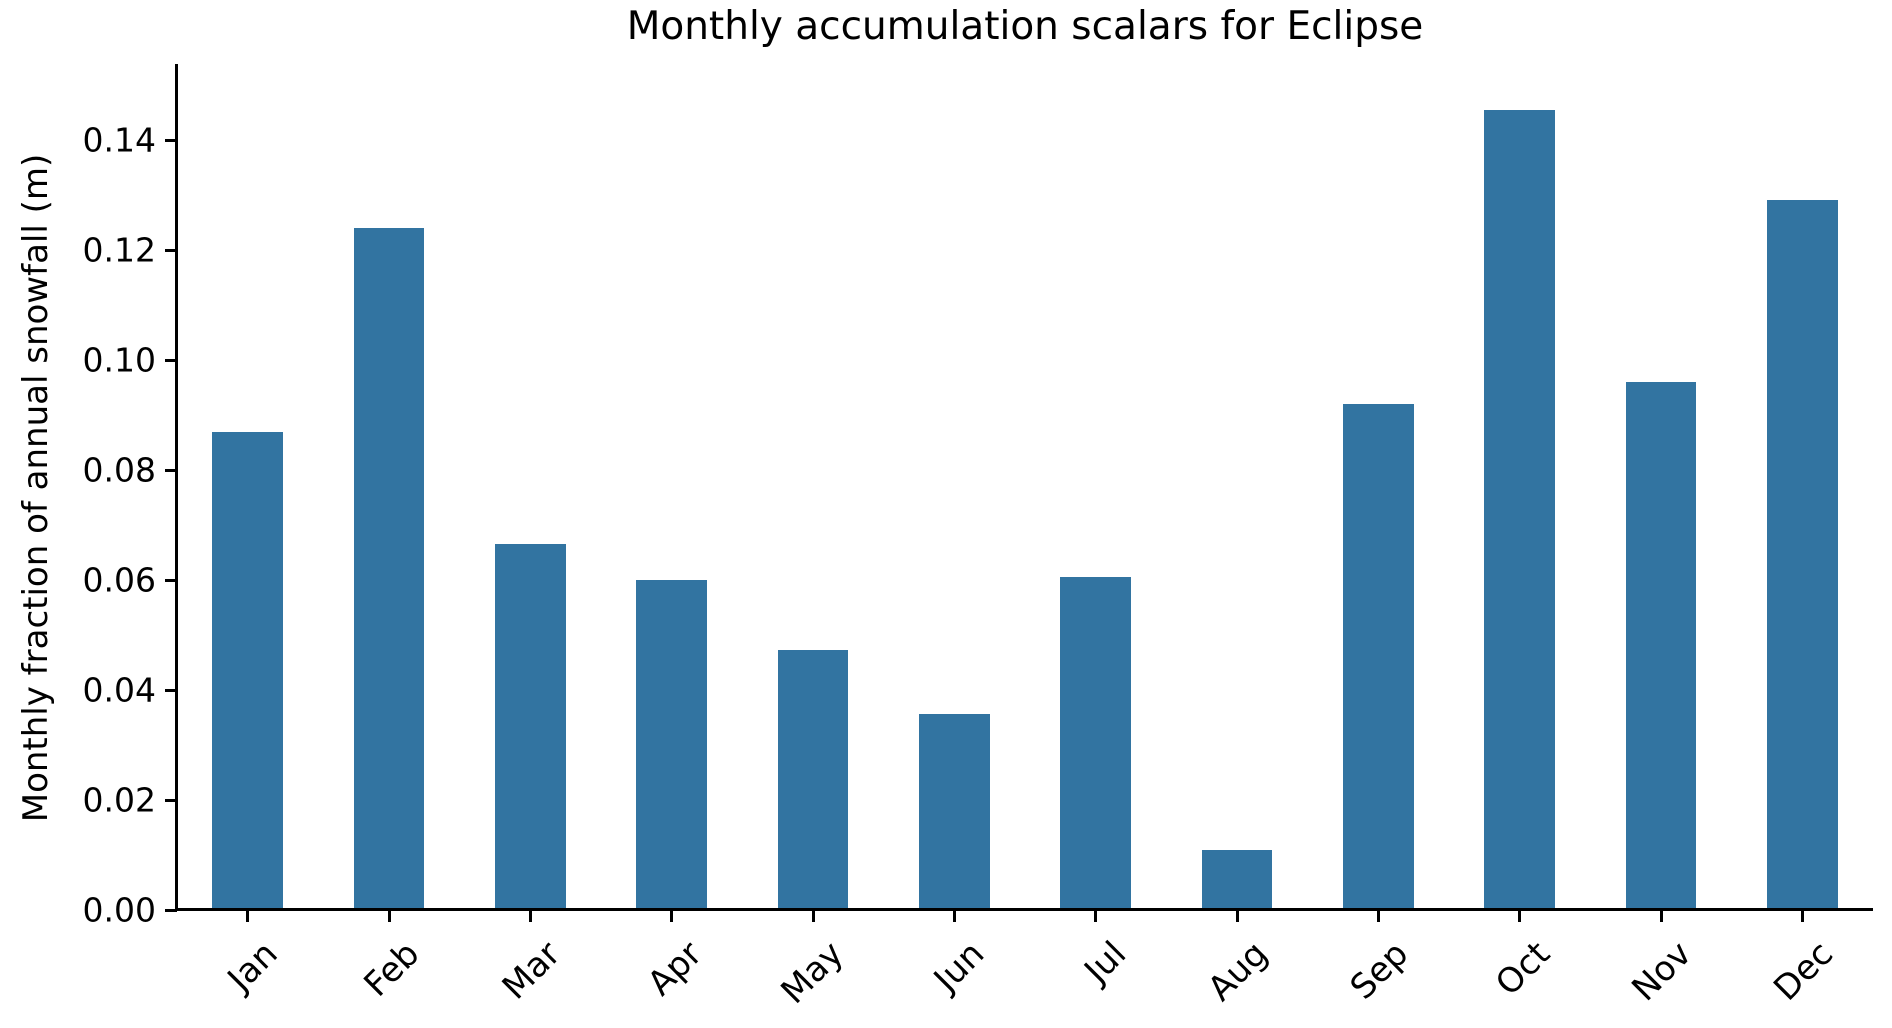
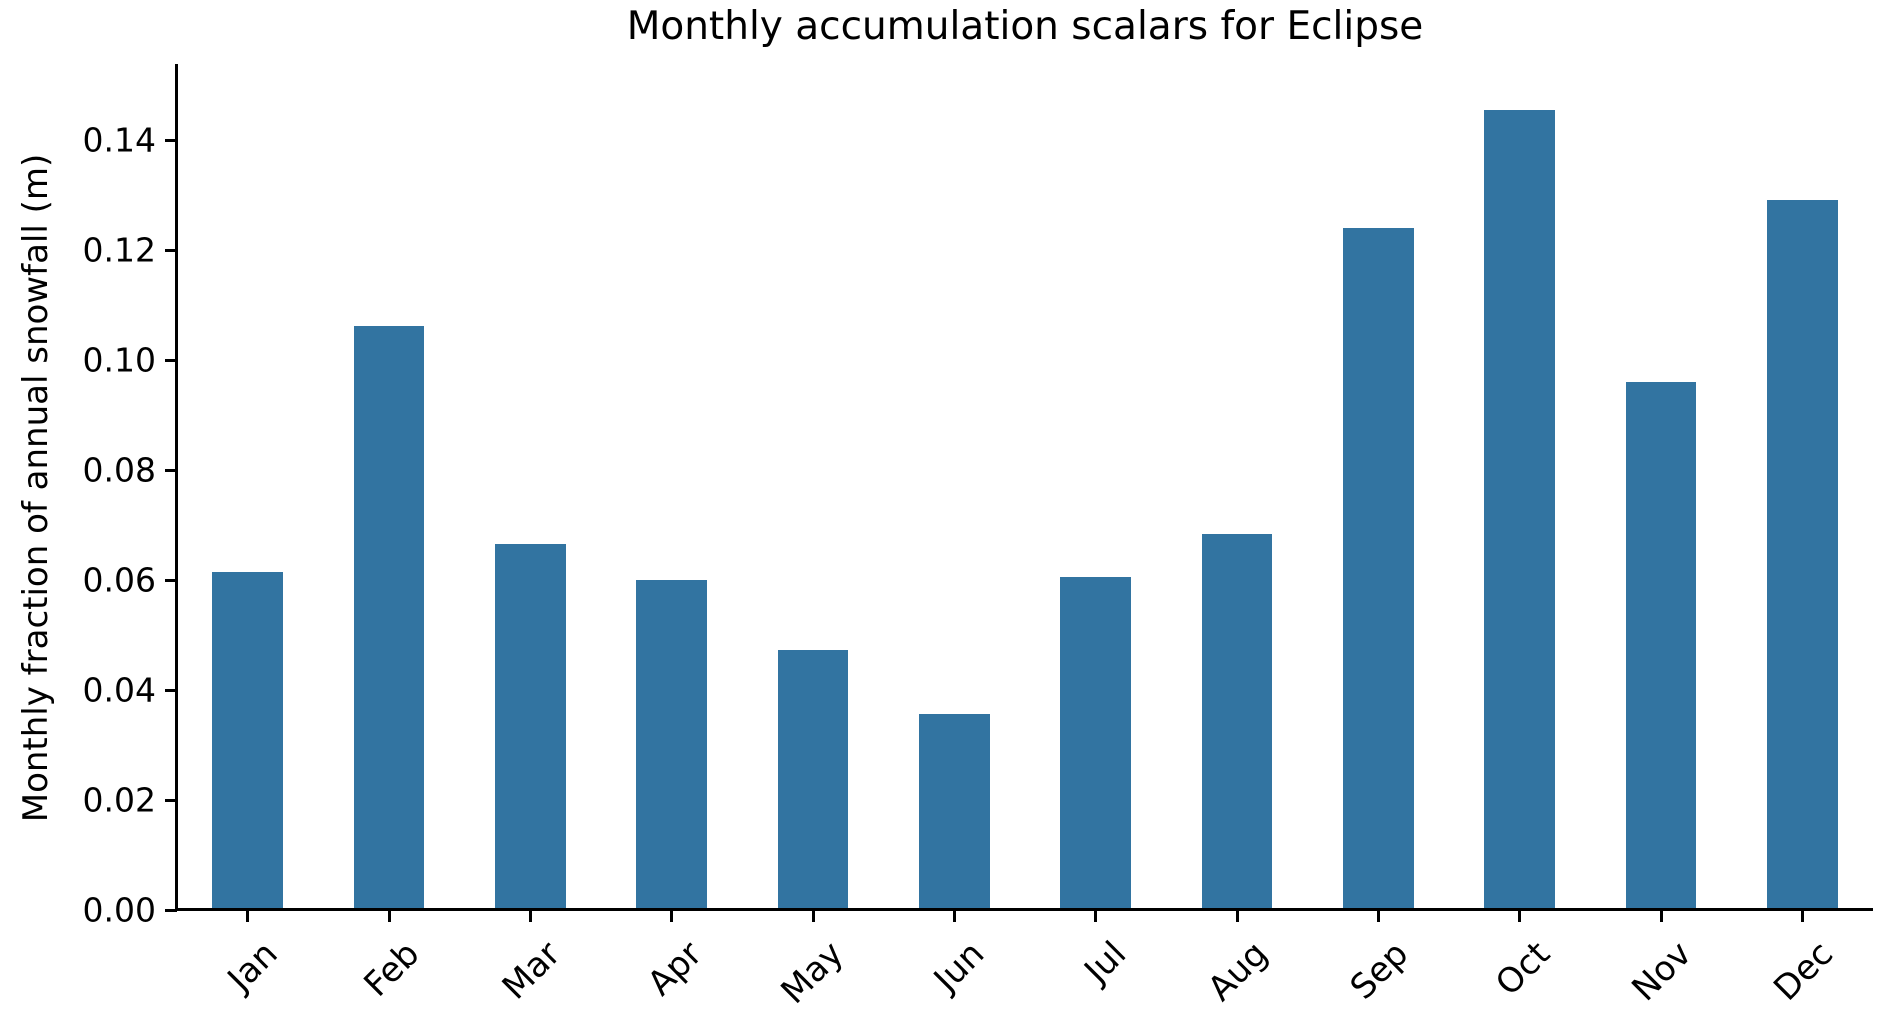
Jan: 0.087 -> 0.061
Feb: 0.124 -> 0.106
Aug: 0.011 -> 0.068
Sep: 0.092 -> 0.124
